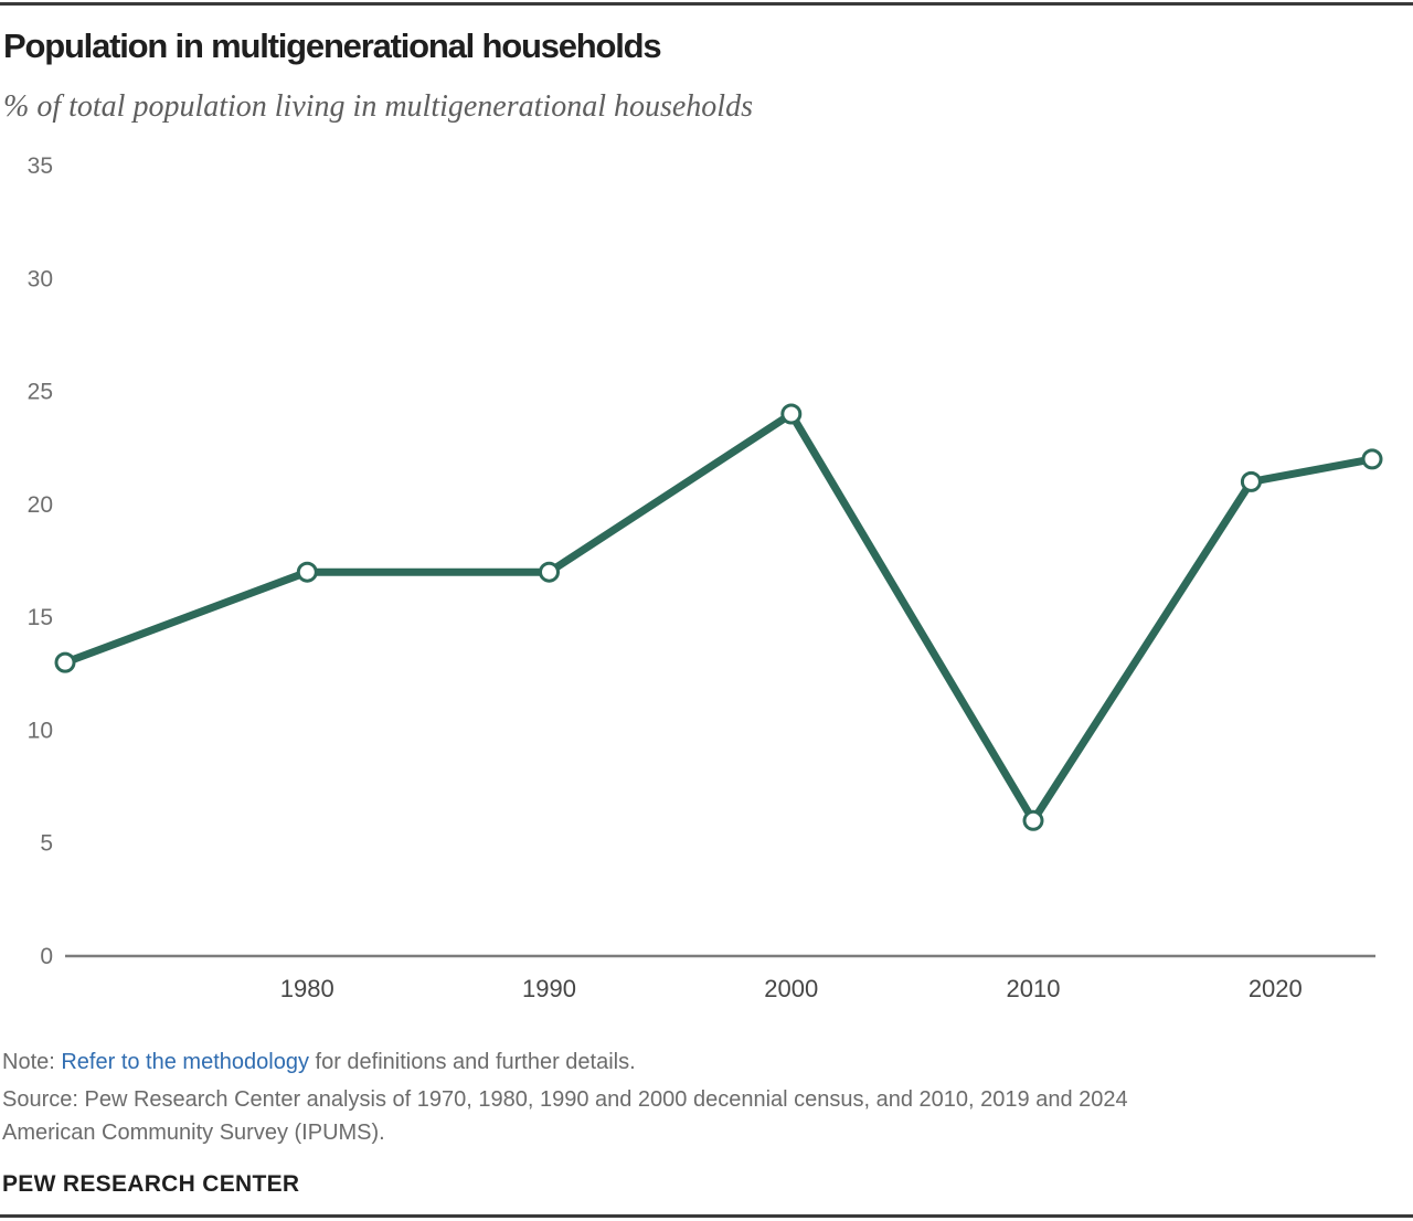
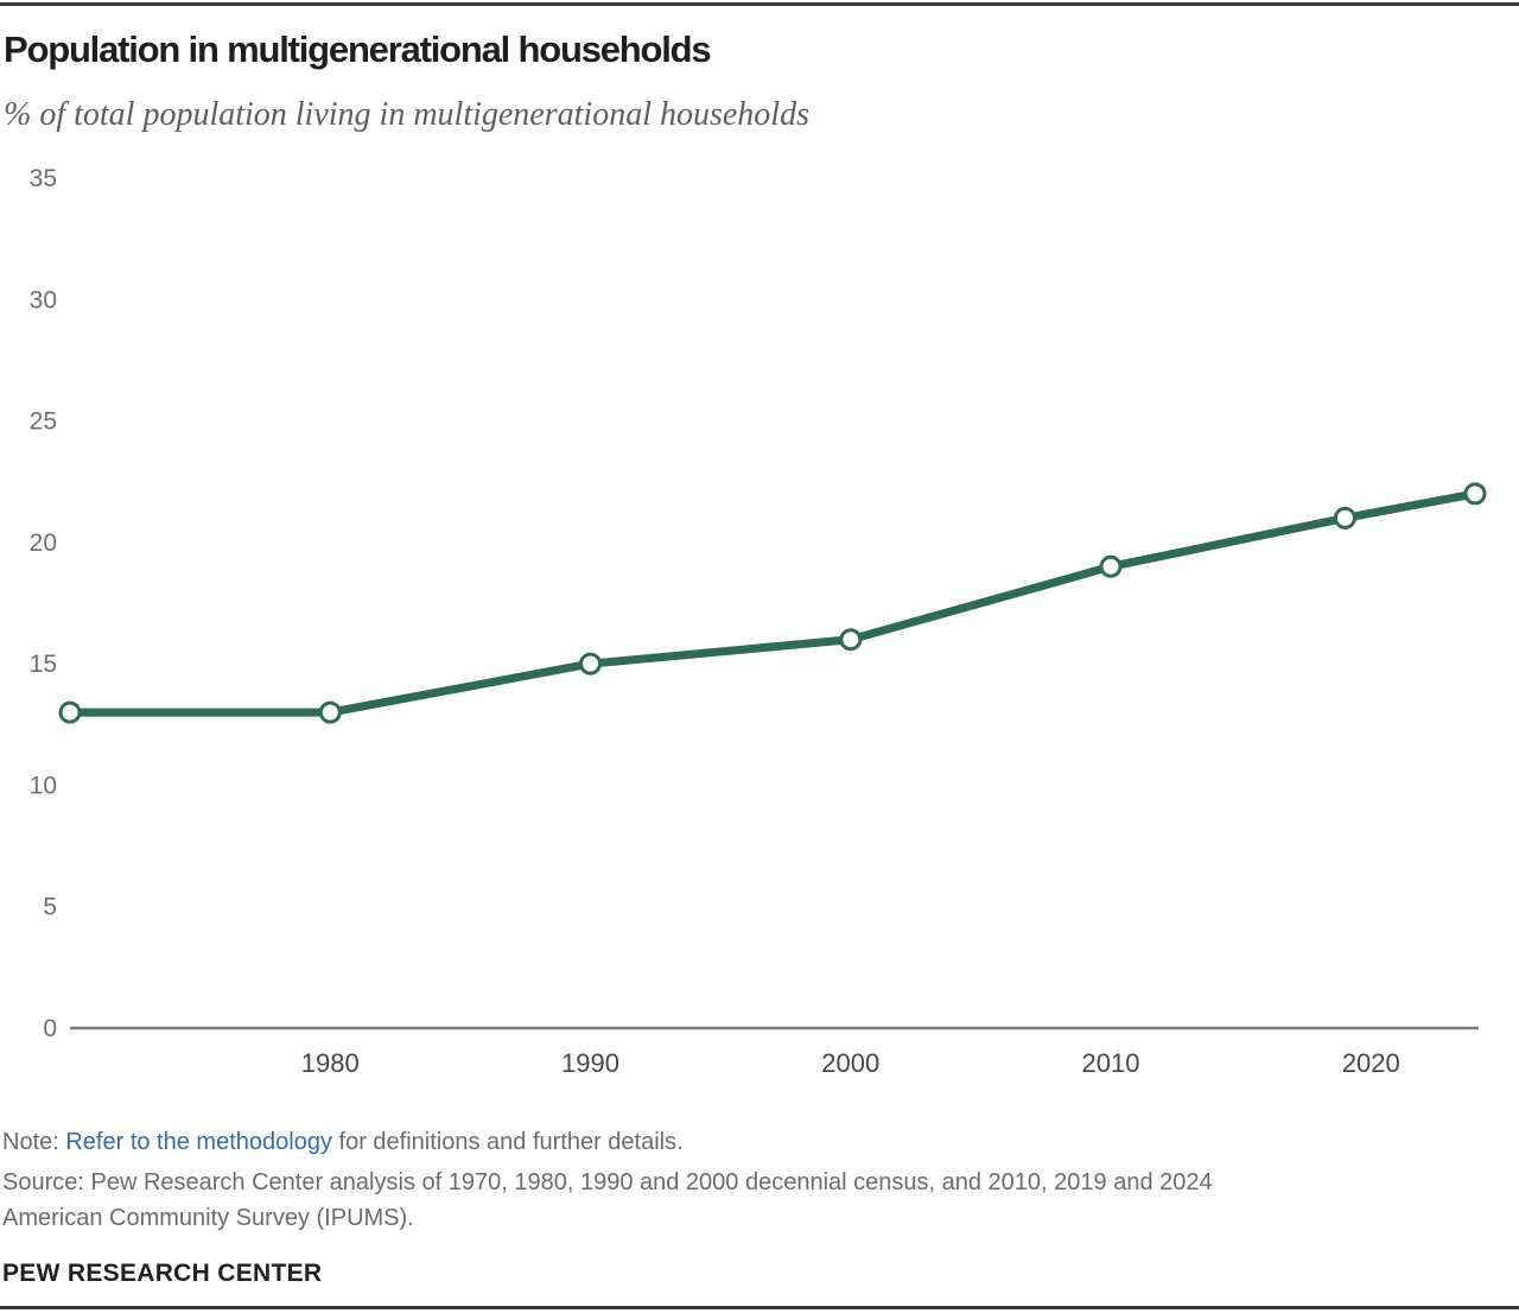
1980: 17 -> 13
1990: 17 -> 15
2000: 24 -> 16
2010: 6 -> 19
